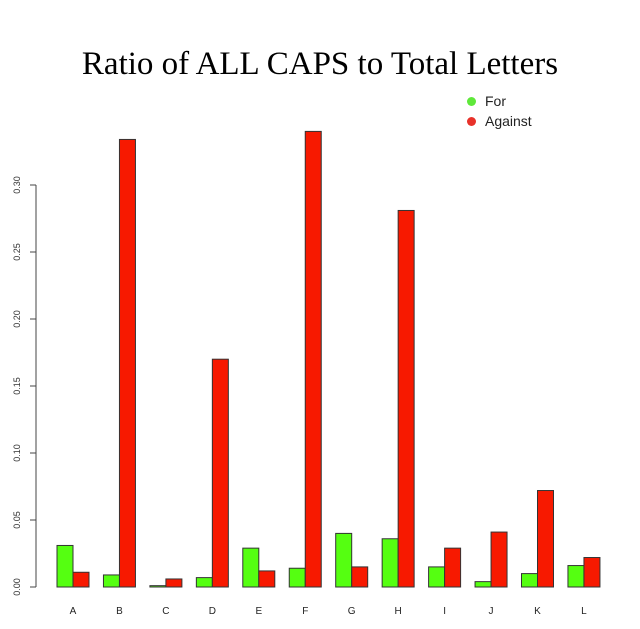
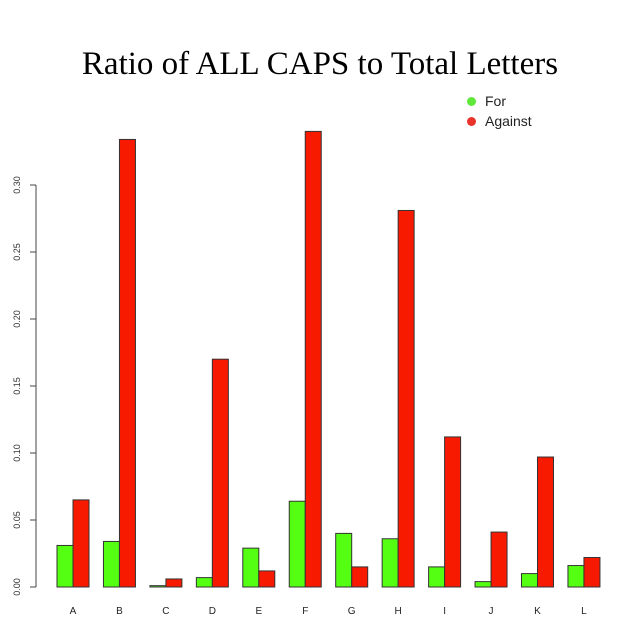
Against/A: 0.011 -> 0.065
For/B: 0.009 -> 0.034
For/F: 0.014 -> 0.064
Against/I: 0.029 -> 0.112
Against/K: 0.072 -> 0.097
